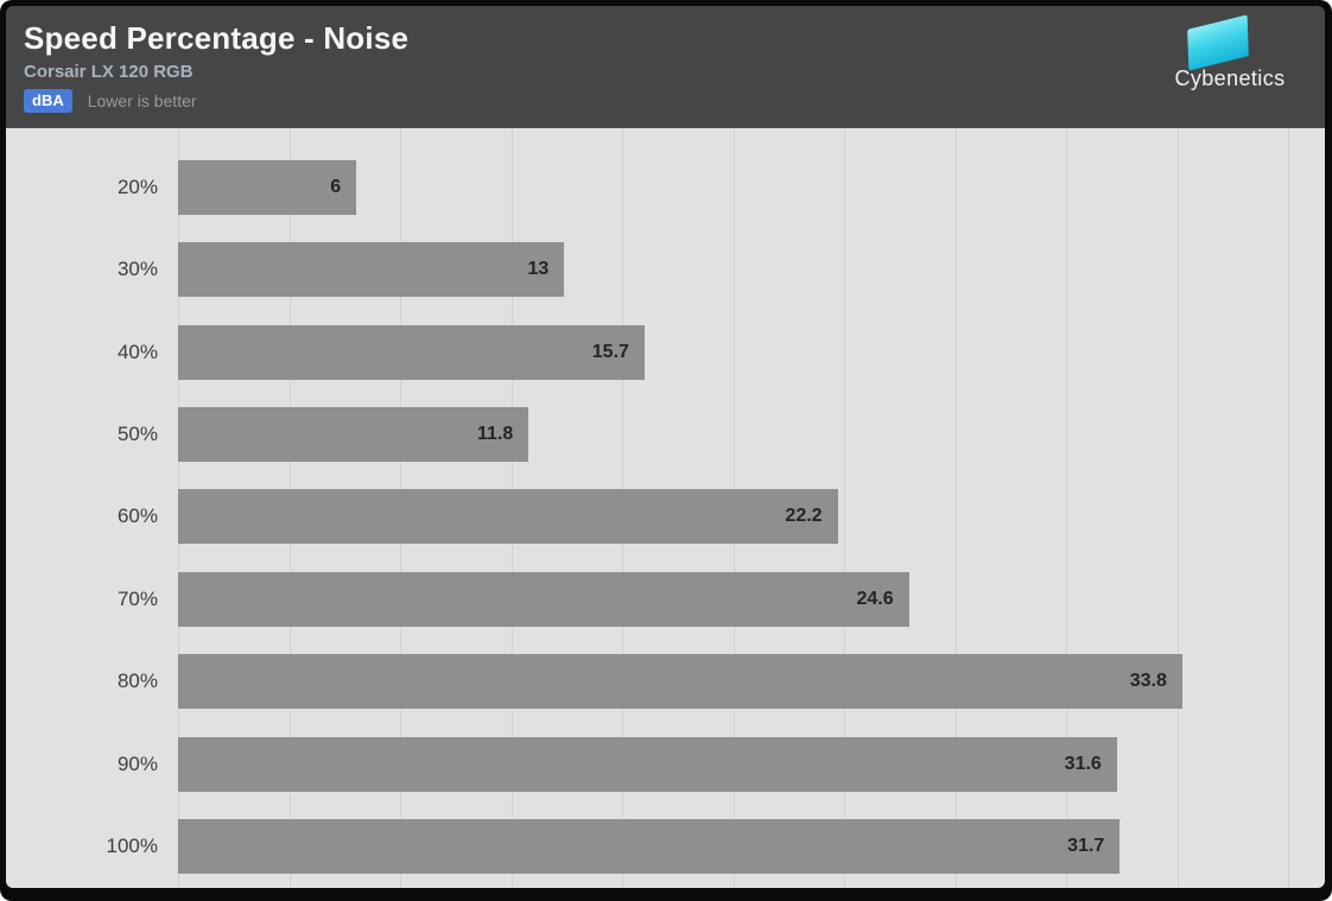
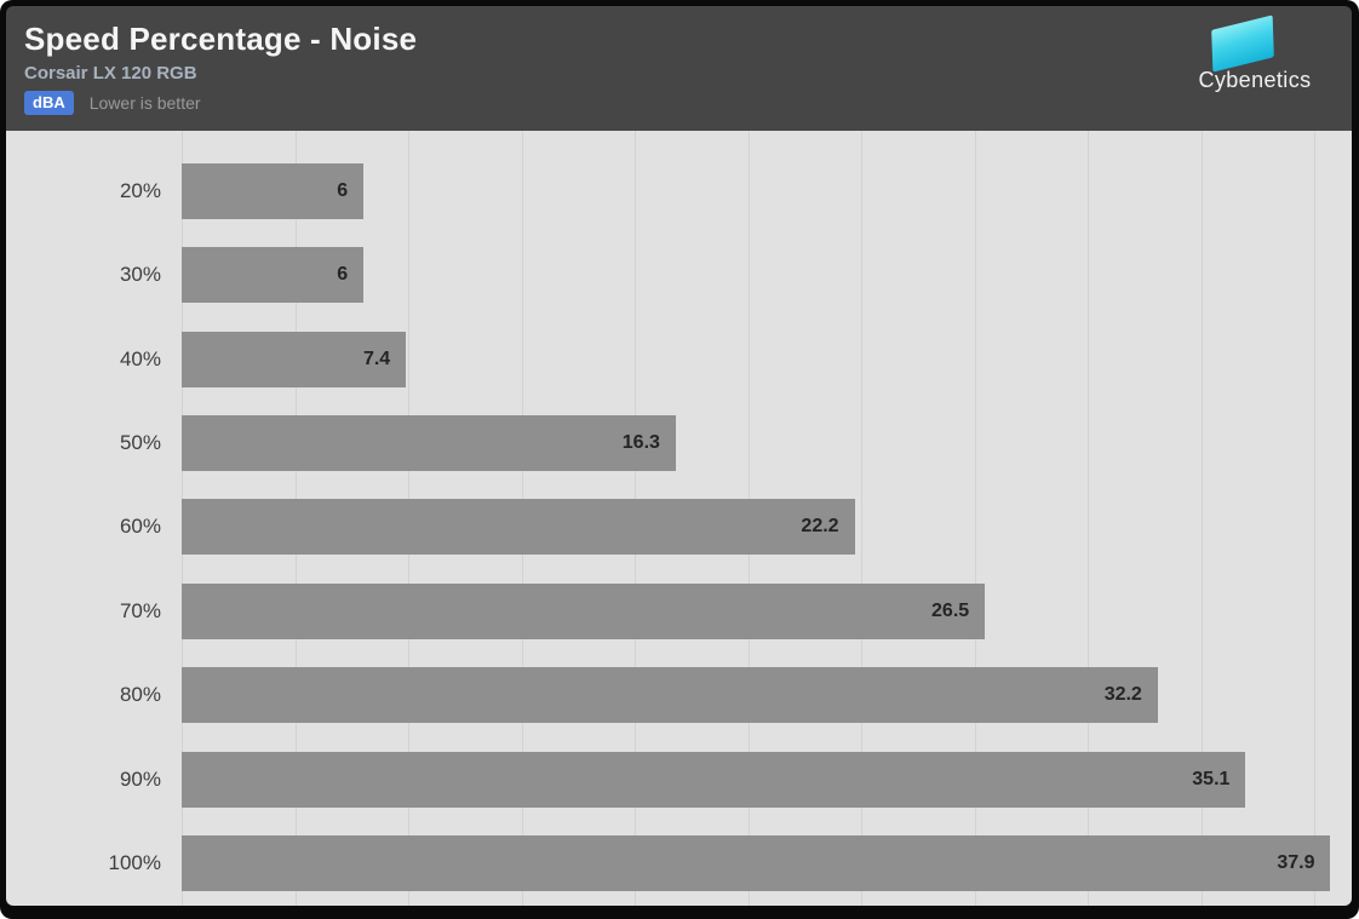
30%: 13 -> 6
40%: 15.7 -> 7.4
50%: 11.8 -> 16.3
70%: 24.6 -> 26.5
80%: 33.8 -> 32.2
90%: 31.6 -> 35.1
100%: 31.7 -> 37.9
